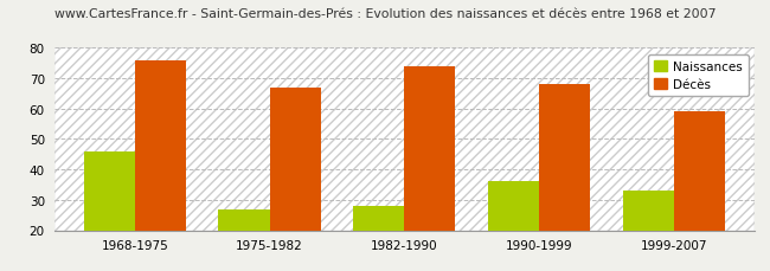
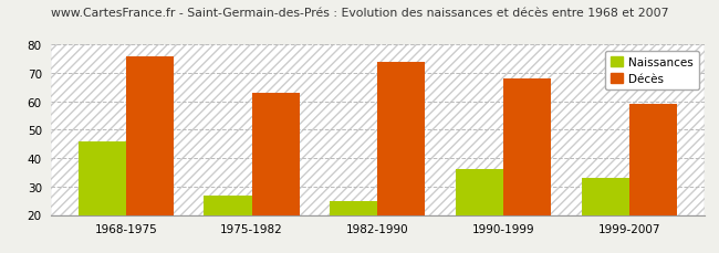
Décès/1975-1982: 67 -> 63
Naissances/1982-1990: 28 -> 25
